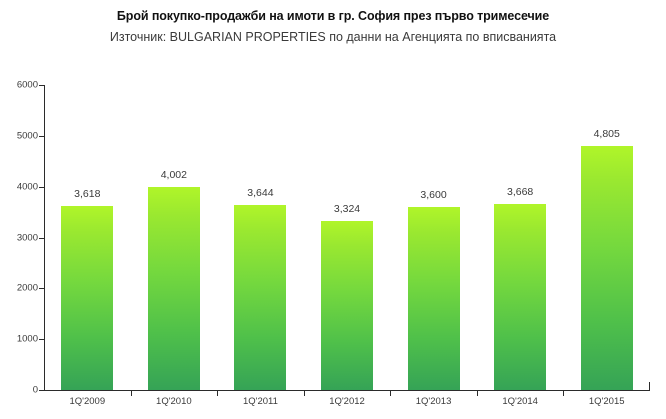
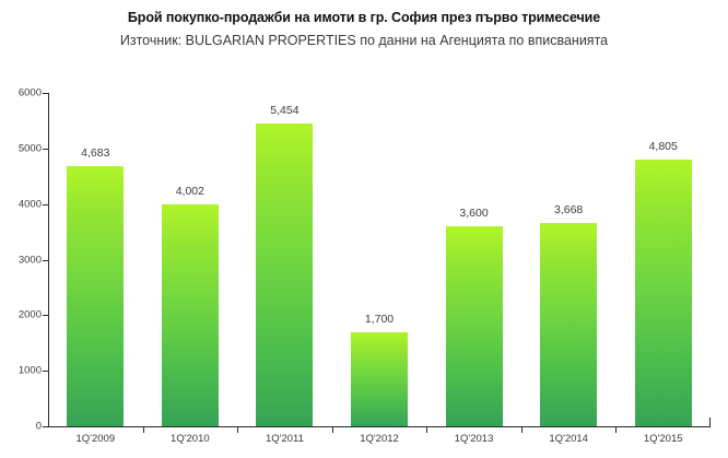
1Q'2009: 3,618 -> 4,683
1Q'2011: 3,644 -> 5,454
1Q'2012: 3,324 -> 1,700
